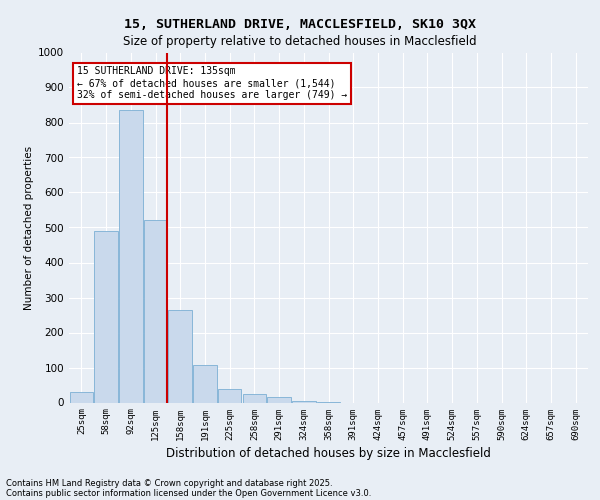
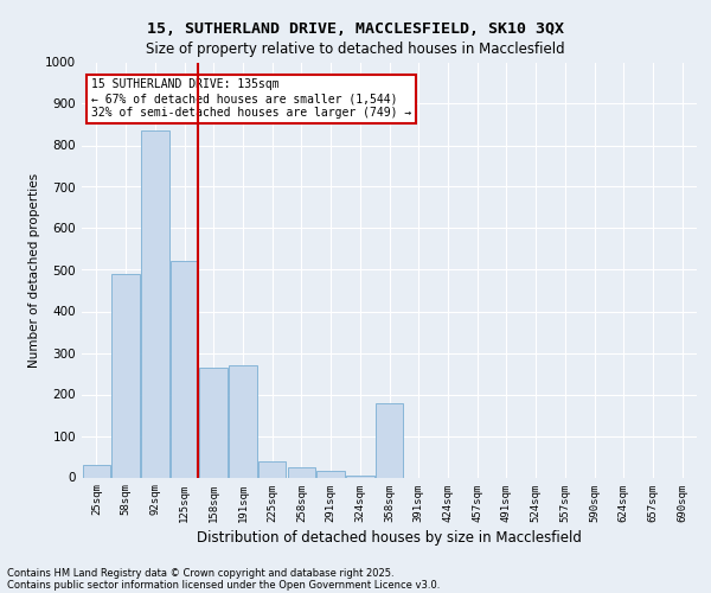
191sqm: 107 -> 270
358sqm: 2 -> 180
